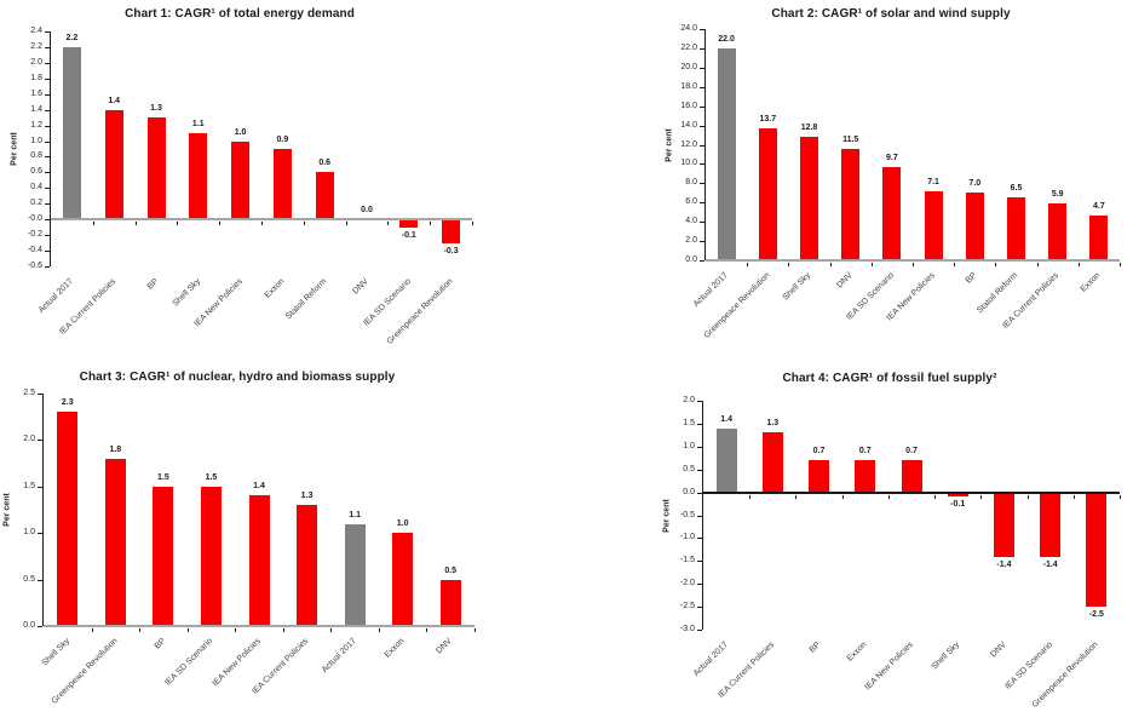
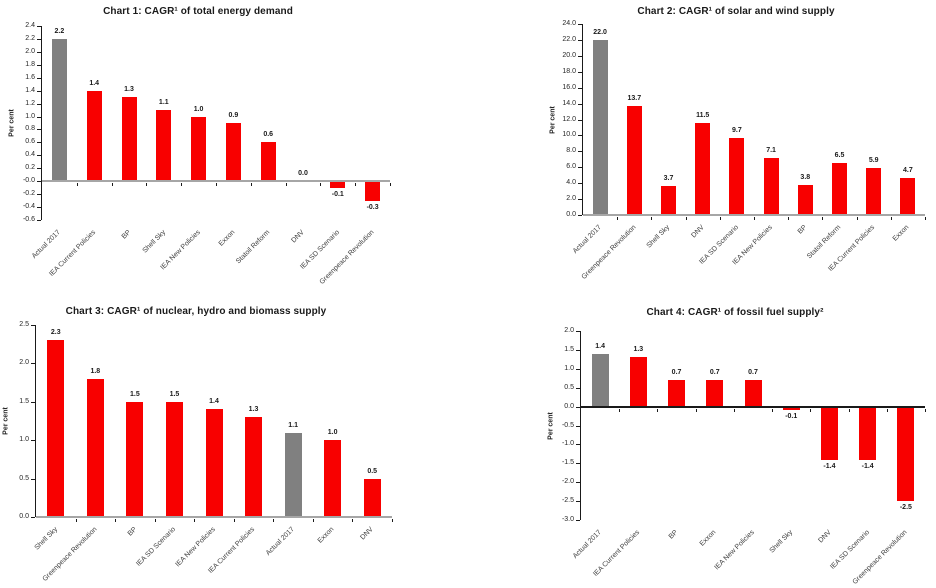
Chart 2: CAGR¹ of solar and wind supply/Shell Sky: 12.8 -> 3.7
Chart 2: CAGR¹ of solar and wind supply/BP: 7.0 -> 3.8
